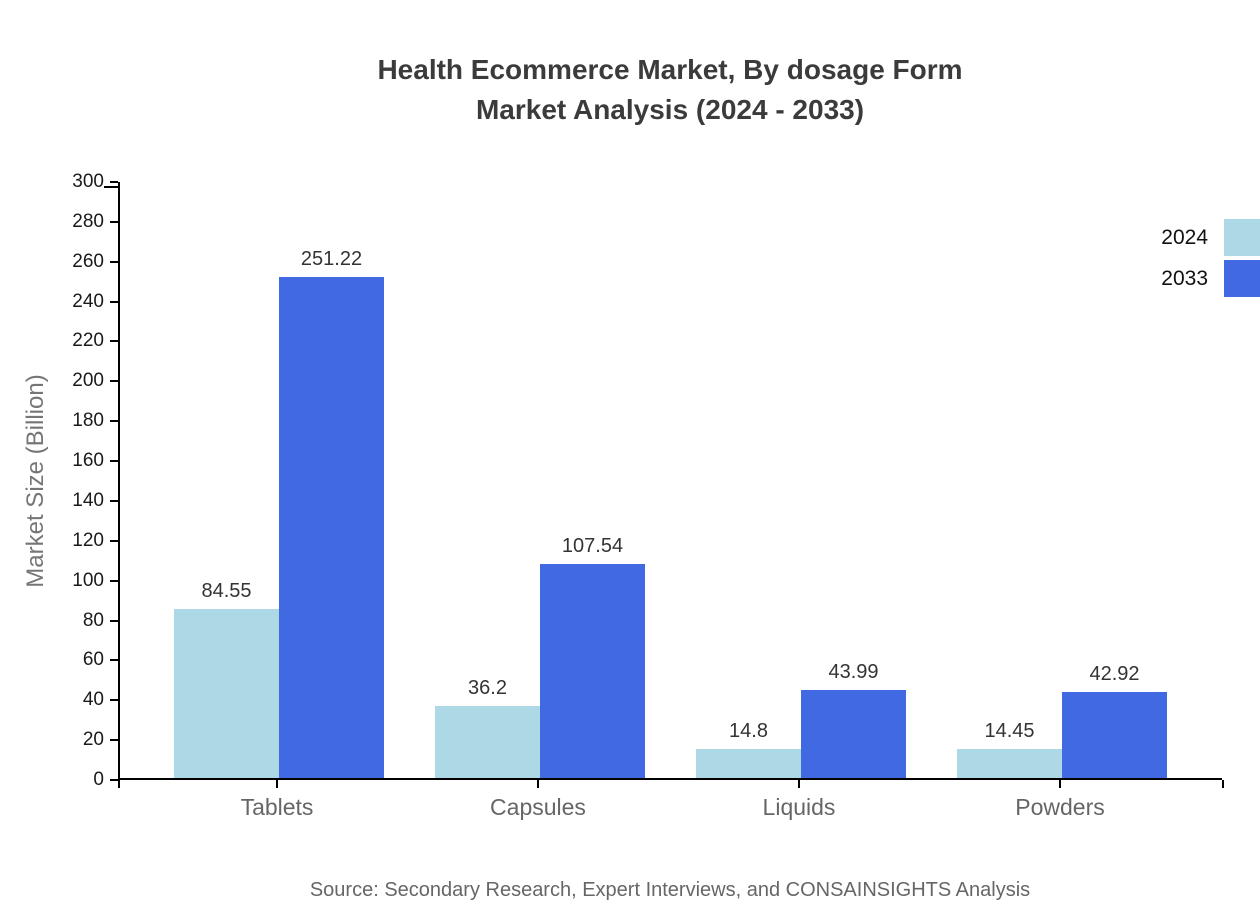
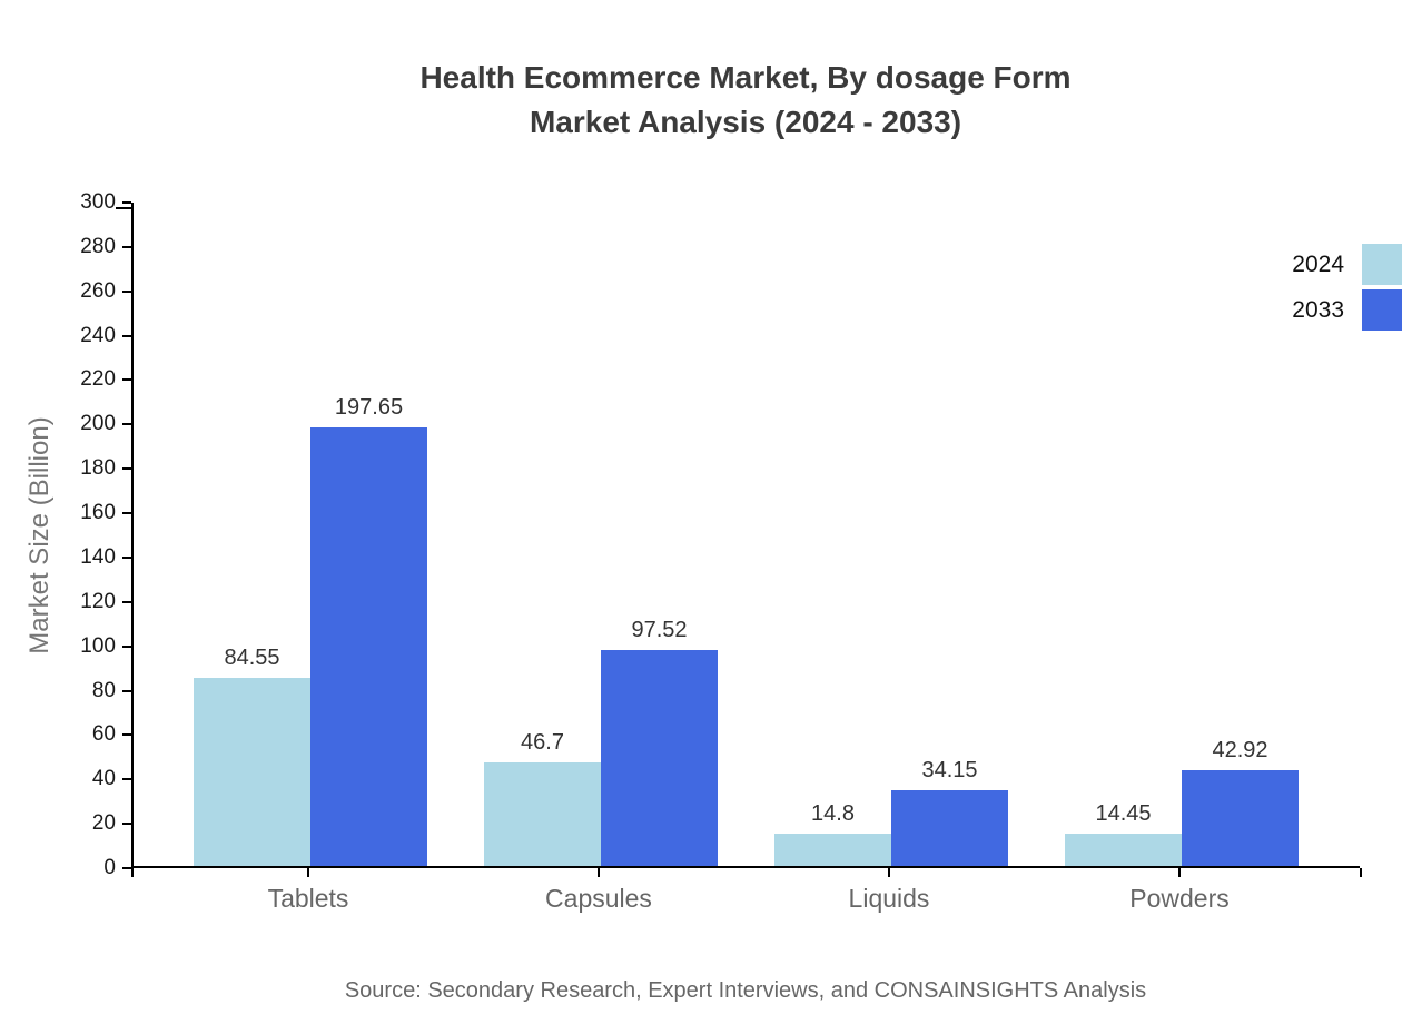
2033/Tablets: 251.22 -> 197.65
2024/Capsules: 36.2 -> 46.7
2033/Capsules: 107.54 -> 97.52
2033/Liquids: 43.99 -> 34.15
